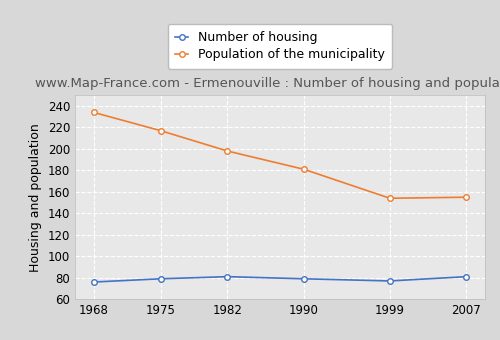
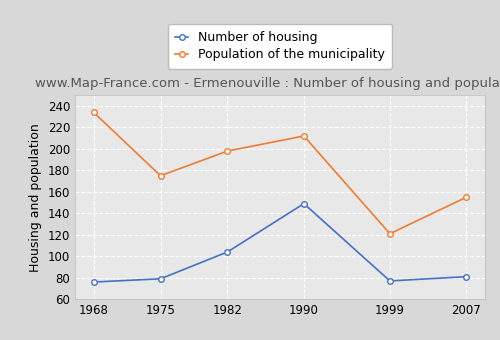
Population of the municipality/1975: 217 -> 175
Number of housing/1982: 81 -> 104
Number of housing/1990: 79 -> 149
Population of the municipality/1990: 181 -> 212
Population of the municipality/1999: 154 -> 121
